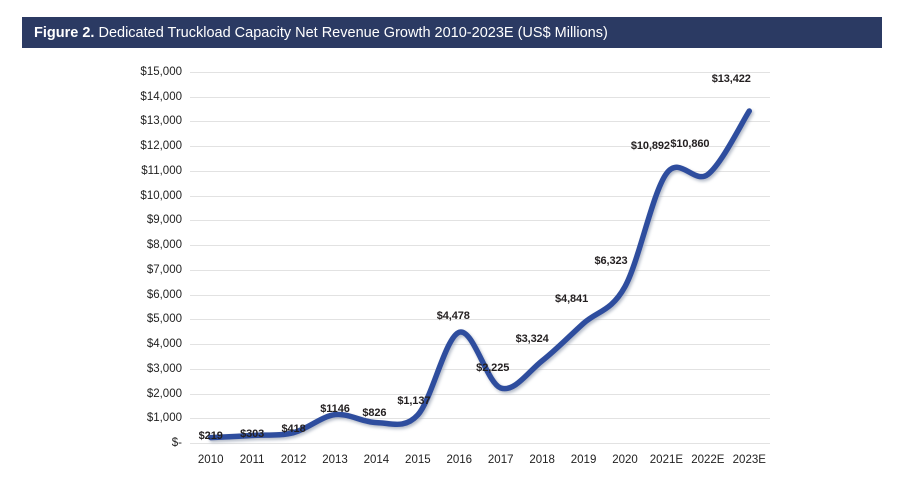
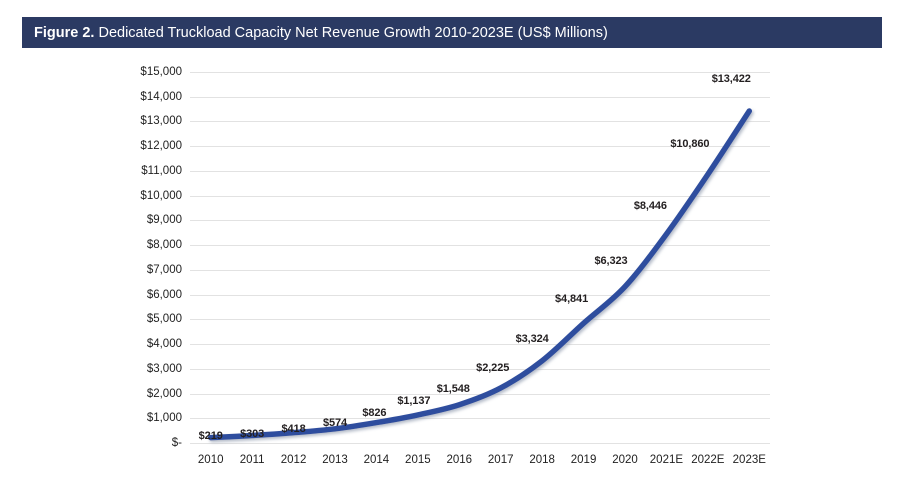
2013: $1146 -> $574
2016: $4,478 -> $1,548
2021E: $10,892 -> $8,446
